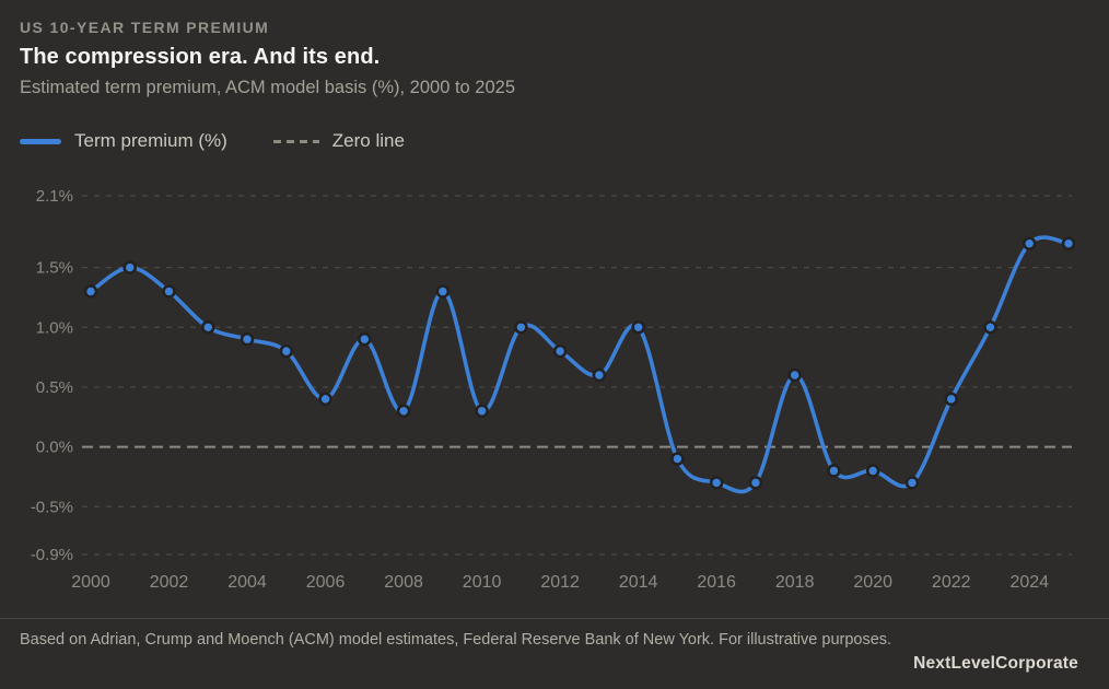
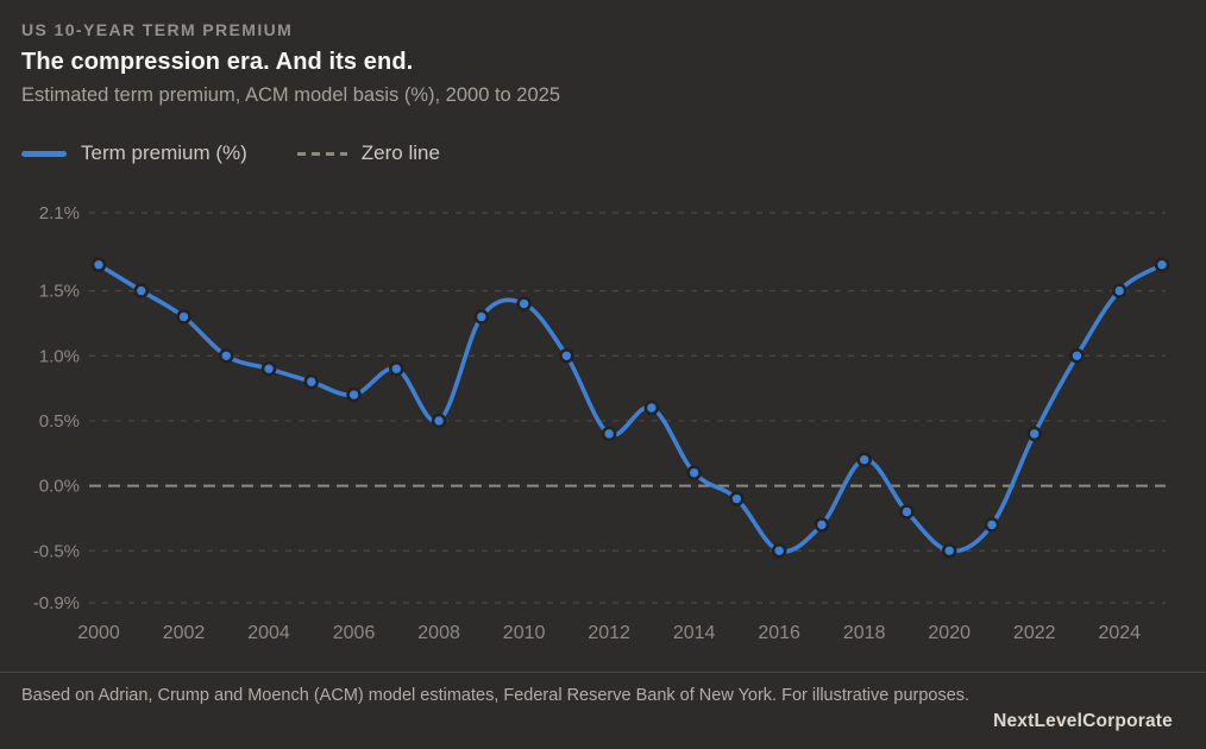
2000: 1.3% -> 1.7%
2006: 0.4% -> 0.7%
2008: 0.3% -> 0.5%
2010: 0.3% -> 1.4%
2012: 0.8% -> 0.4%
2014: 1.0% -> 0.1%
2016: -0.3% -> -0.5%
2018: 0.6% -> 0.2%
2020: -0.2% -> -0.5%
2024: 1.7% -> 1.5%
